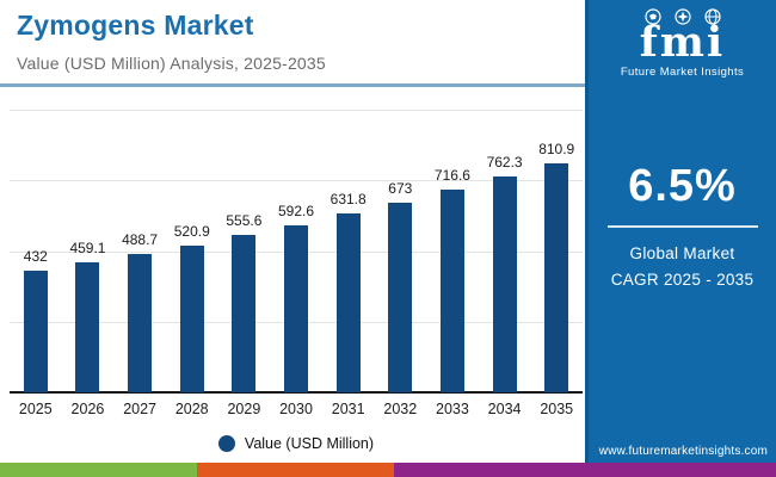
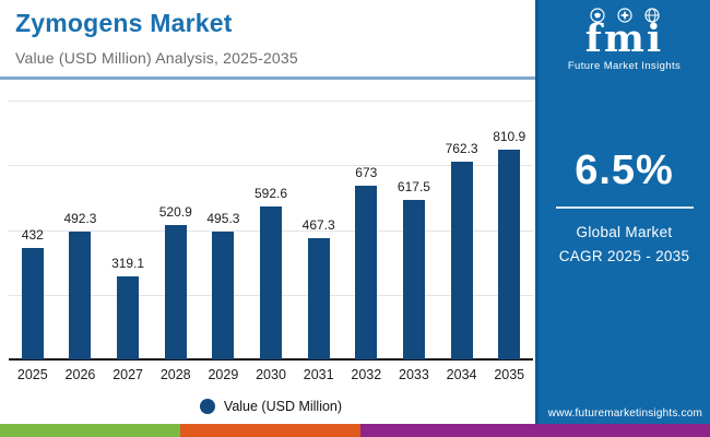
2026: 459.1 -> 492.3
2027: 488.7 -> 319.1
2029: 555.6 -> 495.3
2031: 631.8 -> 467.3
2033: 716.6 -> 617.5
